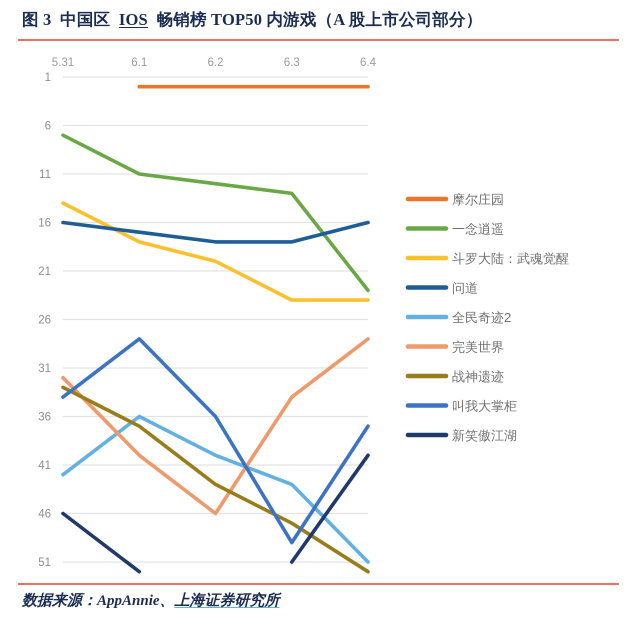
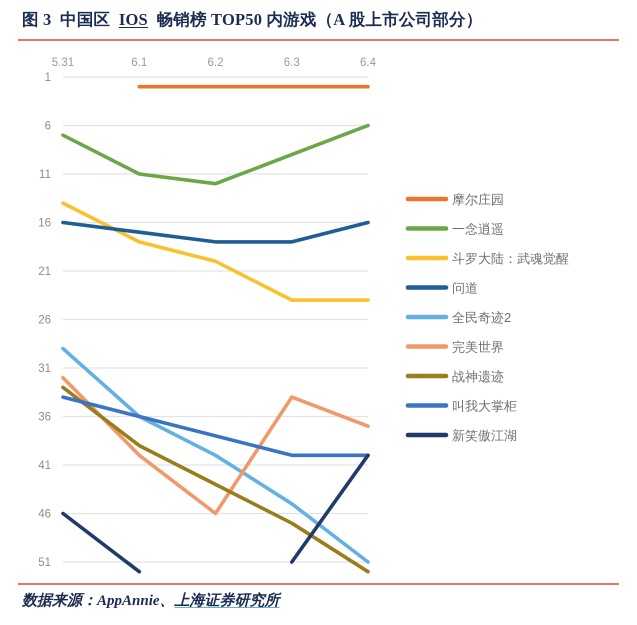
全民奇迹2/5.31: 42 -> 29
战神遗迹/6.1: 37 -> 39
叫我大掌柜/6.1: 28 -> 36
叫我大掌柜/6.2: 36 -> 38
一念逍遥/6.3: 13 -> 9
全民奇迹2/6.3: 43 -> 45
叫我大掌柜/6.3: 49 -> 40
一念逍遥/6.4: 23 -> 6
完美世界/6.4: 28 -> 37
叫我大掌柜/6.4: 37 -> 40
